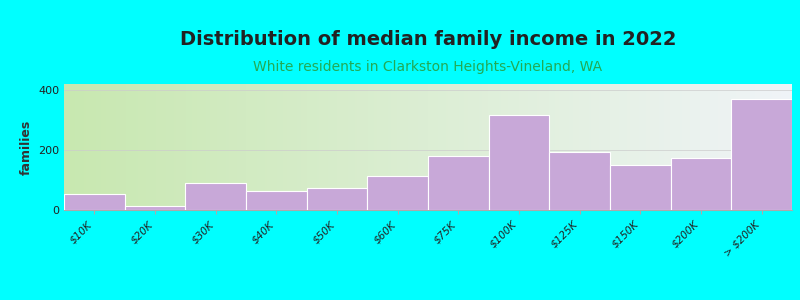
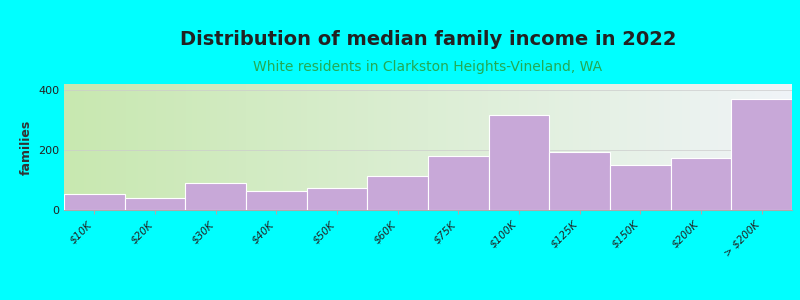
$20K: 15 -> 40
